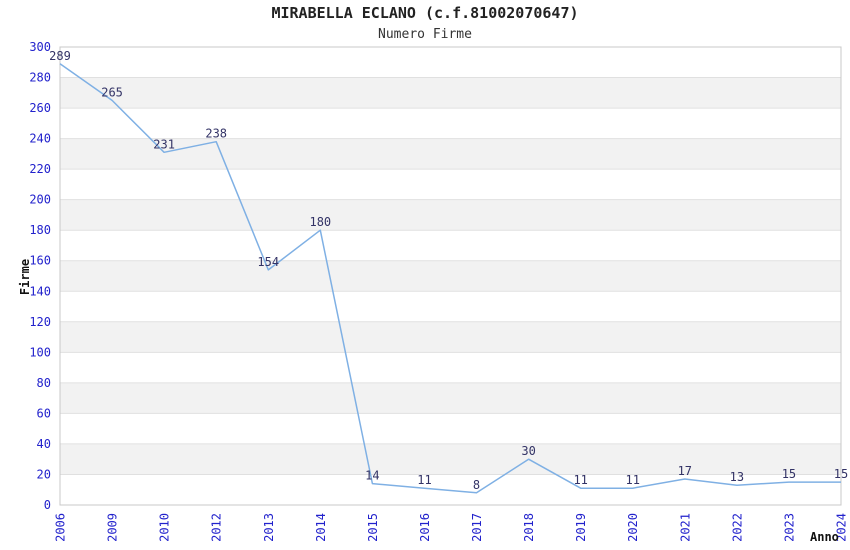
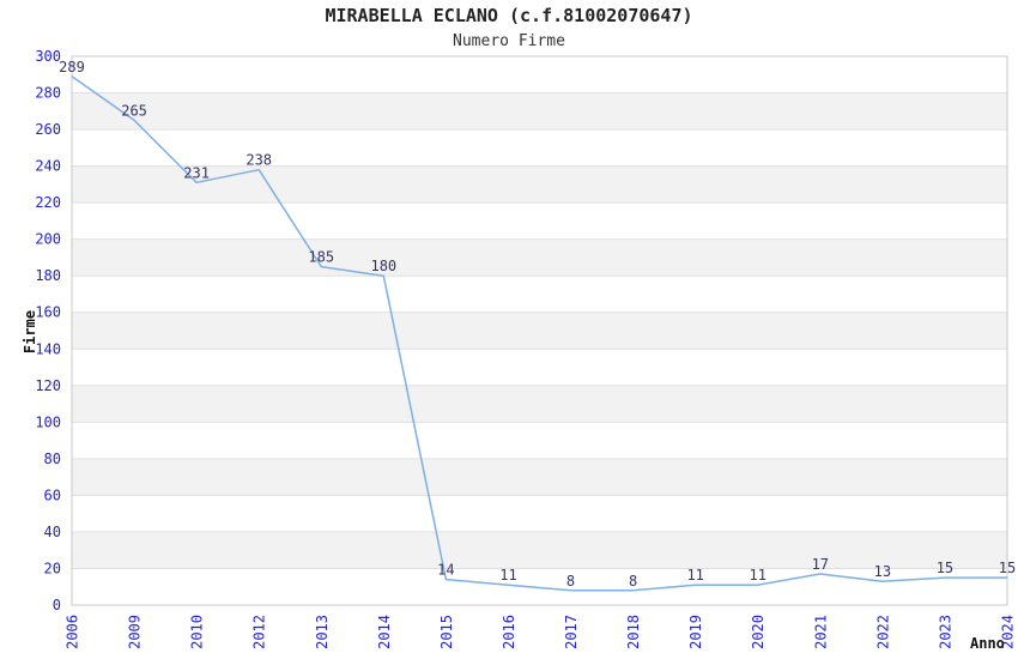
2013: 154 -> 185
2018: 30 -> 8
